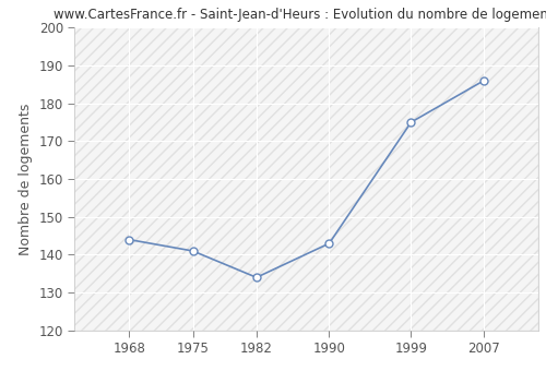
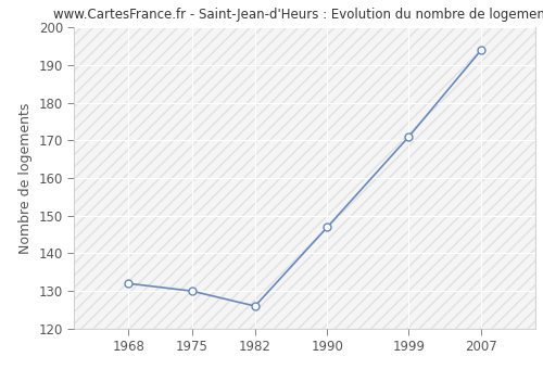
1968: 144 -> 132
1975: 141 -> 130
1982: 134 -> 126
1990: 143 -> 147
1999: 175 -> 171
2007: 186 -> 194
